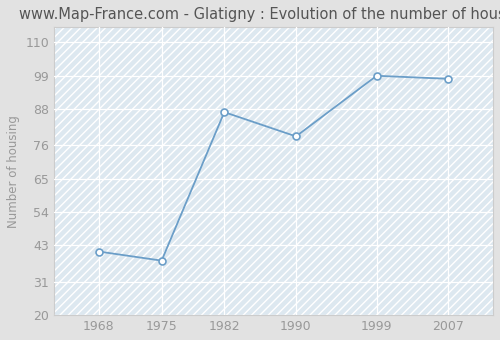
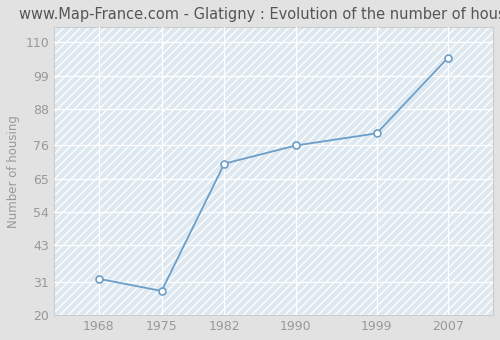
1968: 41 -> 32
1975: 38 -> 28
1982: 87 -> 70
1990: 79 -> 76
1999: 99 -> 80
2007: 98 -> 105
